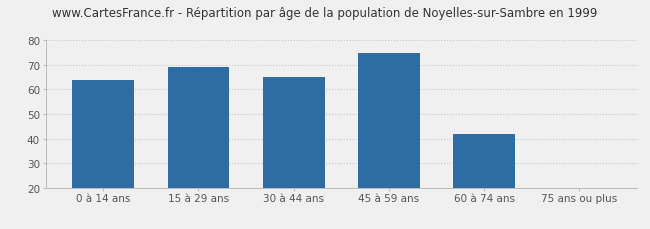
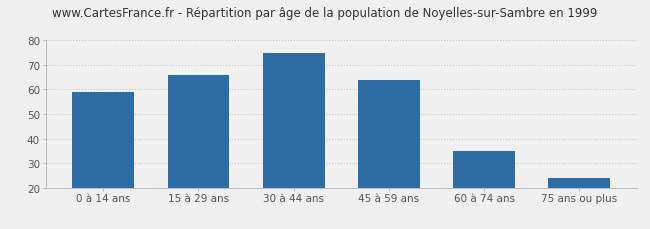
0 à 14 ans: 64 -> 59
15 à 29 ans: 69 -> 66
30 à 44 ans: 65 -> 75
45 à 59 ans: 75 -> 64
60 à 74 ans: 42 -> 35
75 ans ou plus: 20 -> 24
